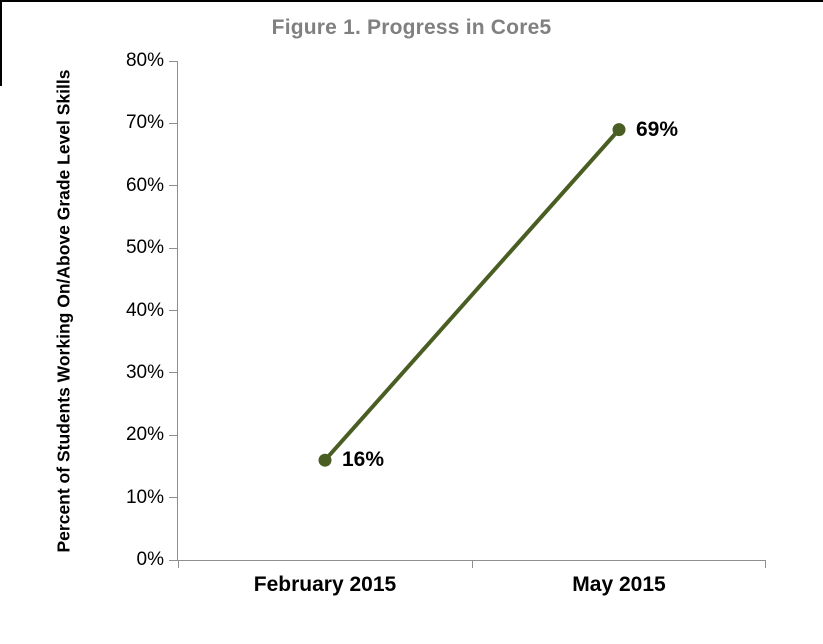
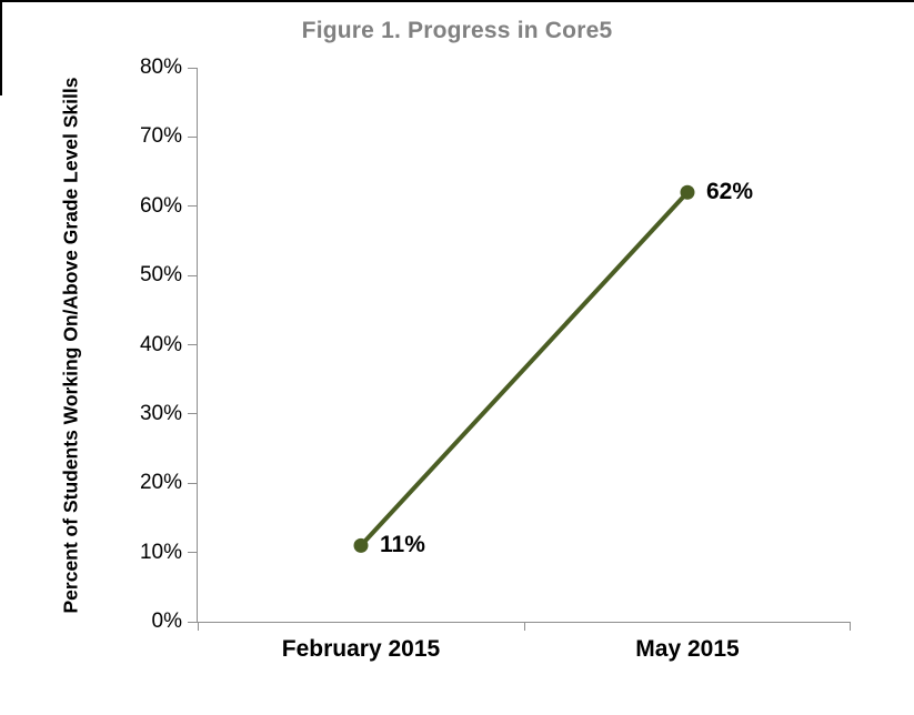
February 2015: 16% -> 11%
May 2015: 69% -> 62%
